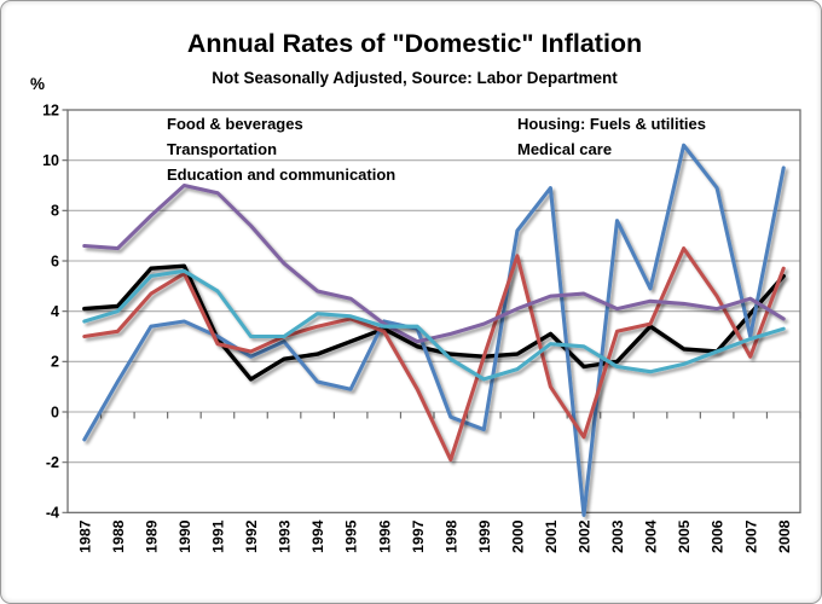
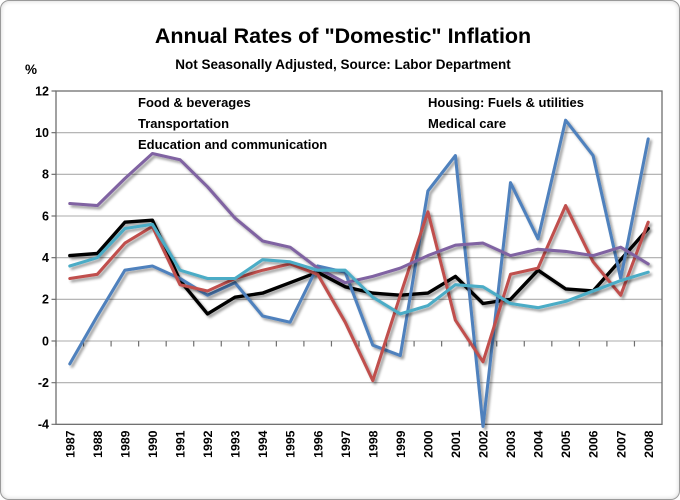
Education and communication/1991: 4.8 -> 3.4
Transportation/2006: 4.6 -> 3.8
